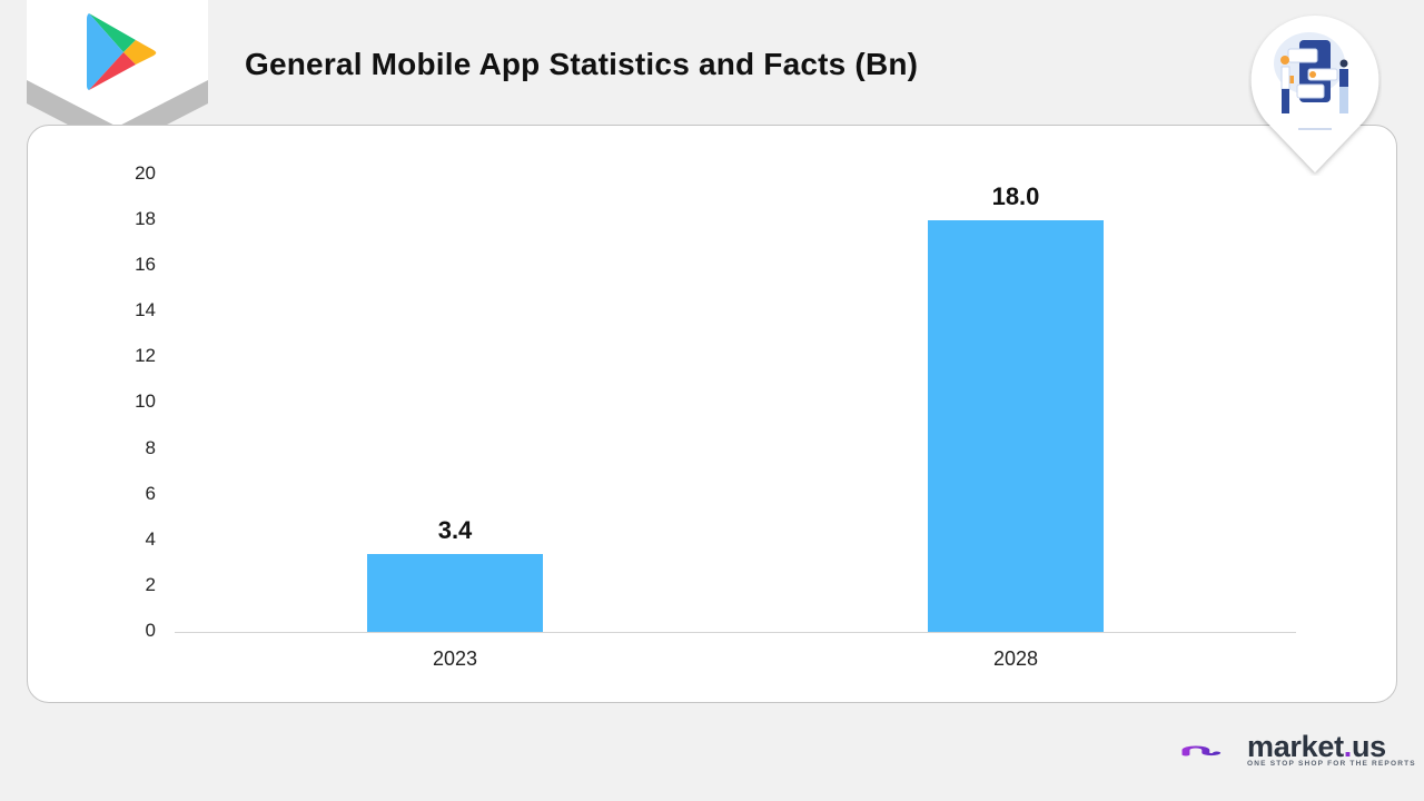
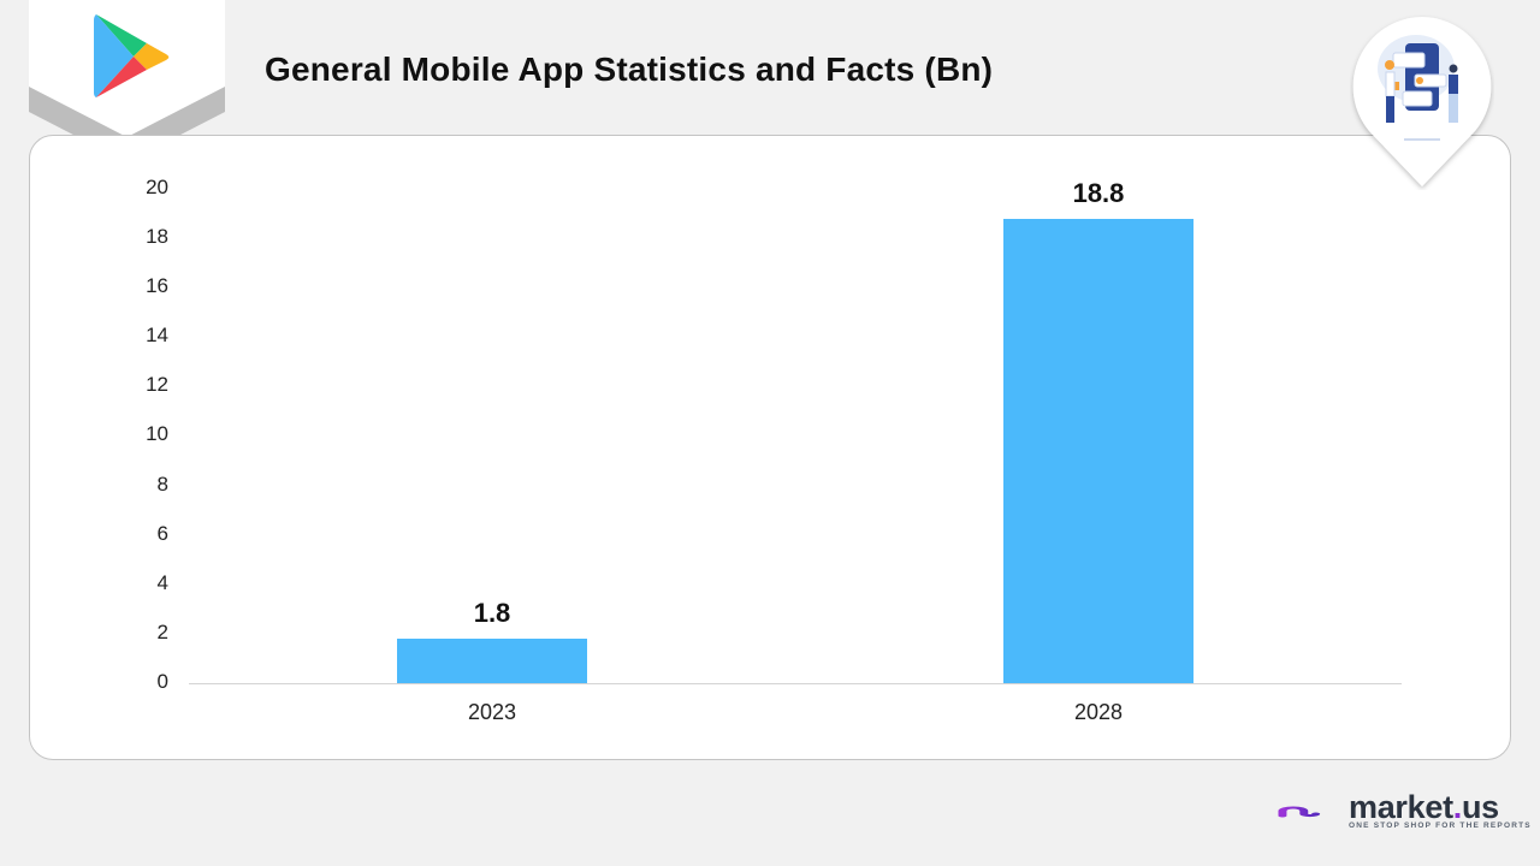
2023: 3.4 -> 1.8
2028: 18.0 -> 18.8
